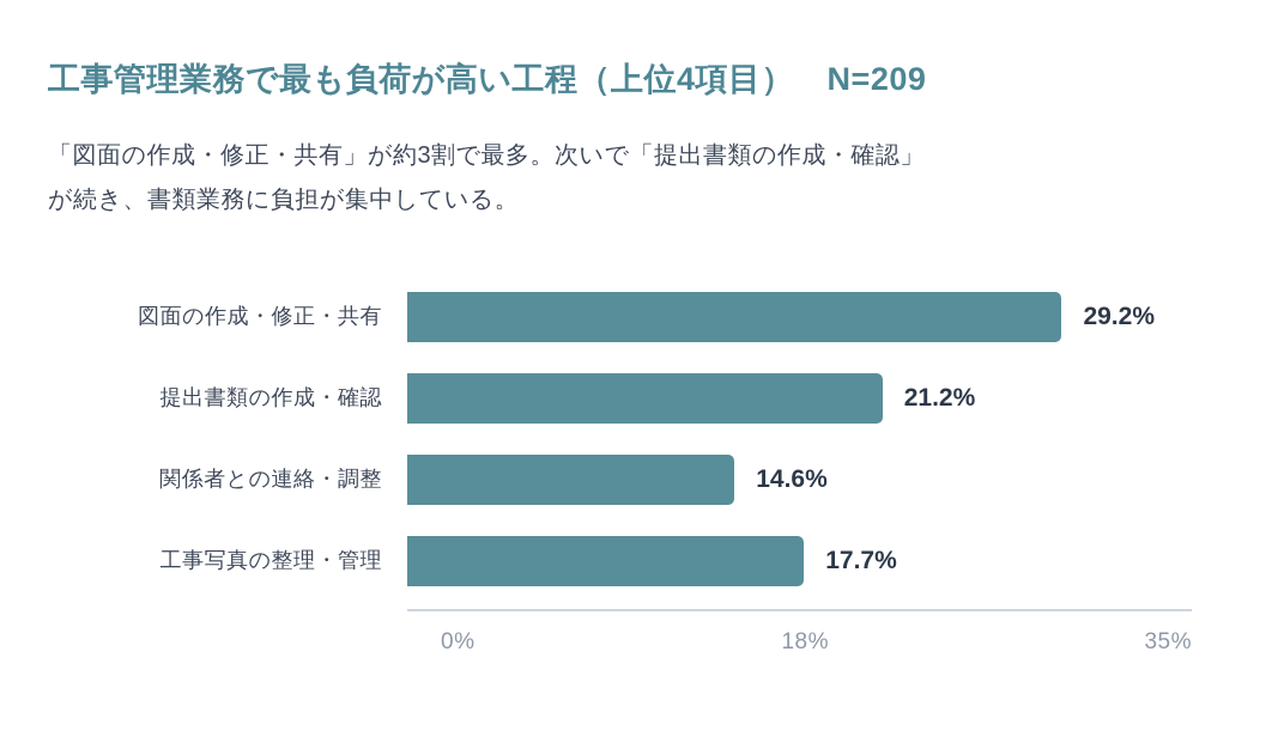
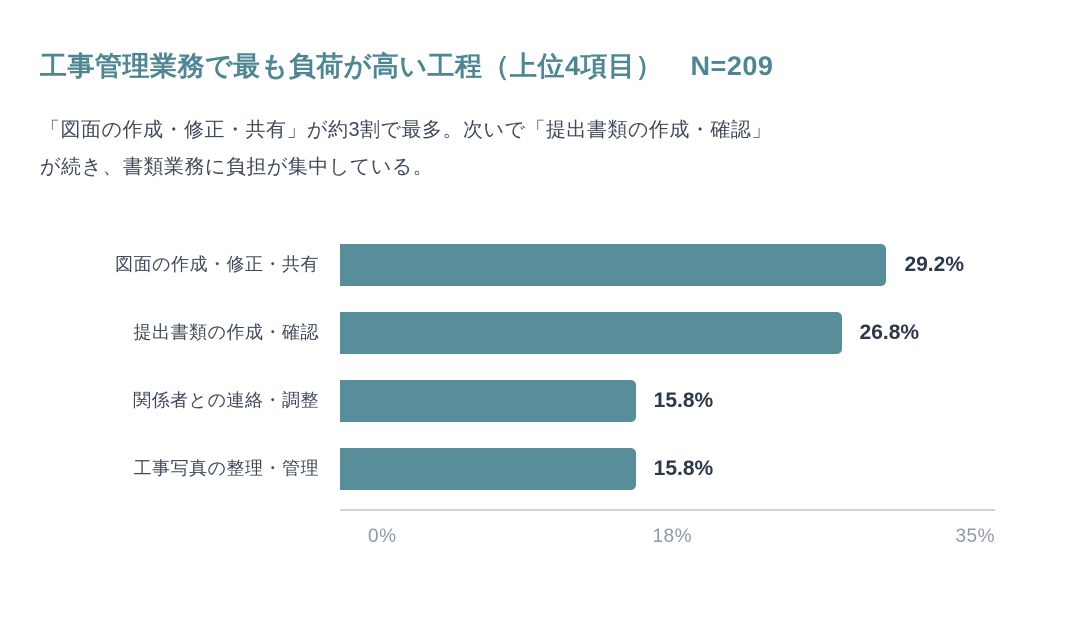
提出書類の作成・確認: 21.2% -> 26.8%
関係者との連絡・調整: 14.6% -> 15.8%
工事写真の整理・管理: 17.7% -> 15.8%
